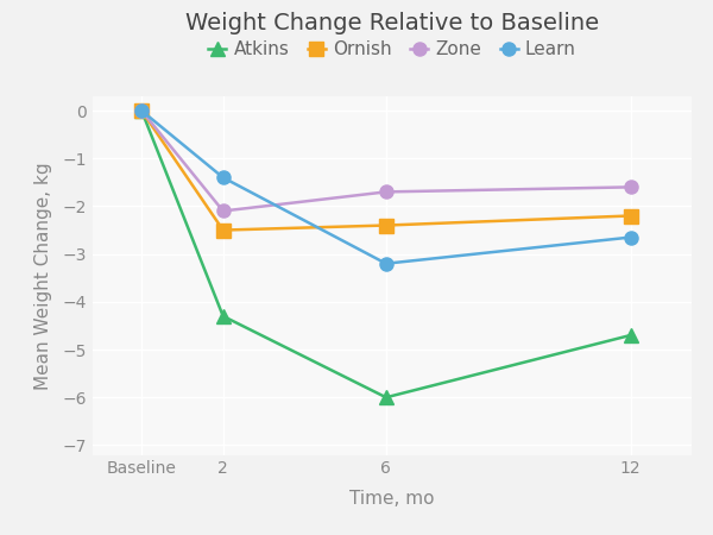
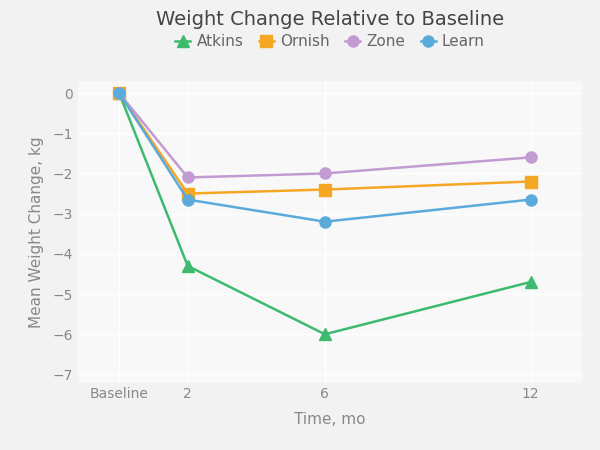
Learn/2: -1.40 -> -2.65
Zone/6: -1.7 -> -2.0
